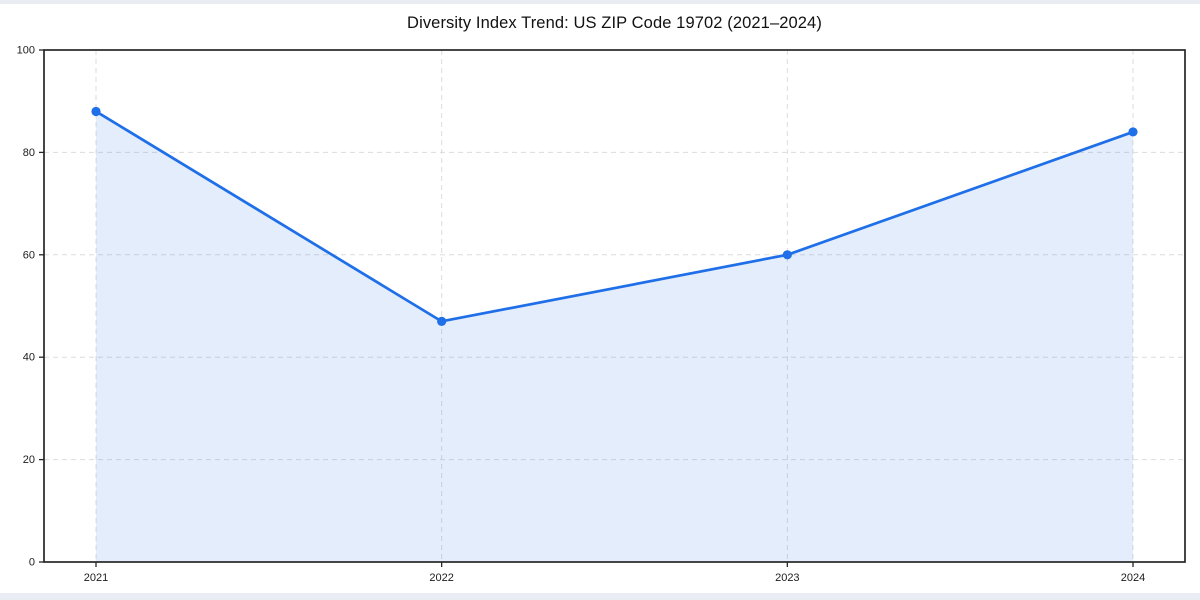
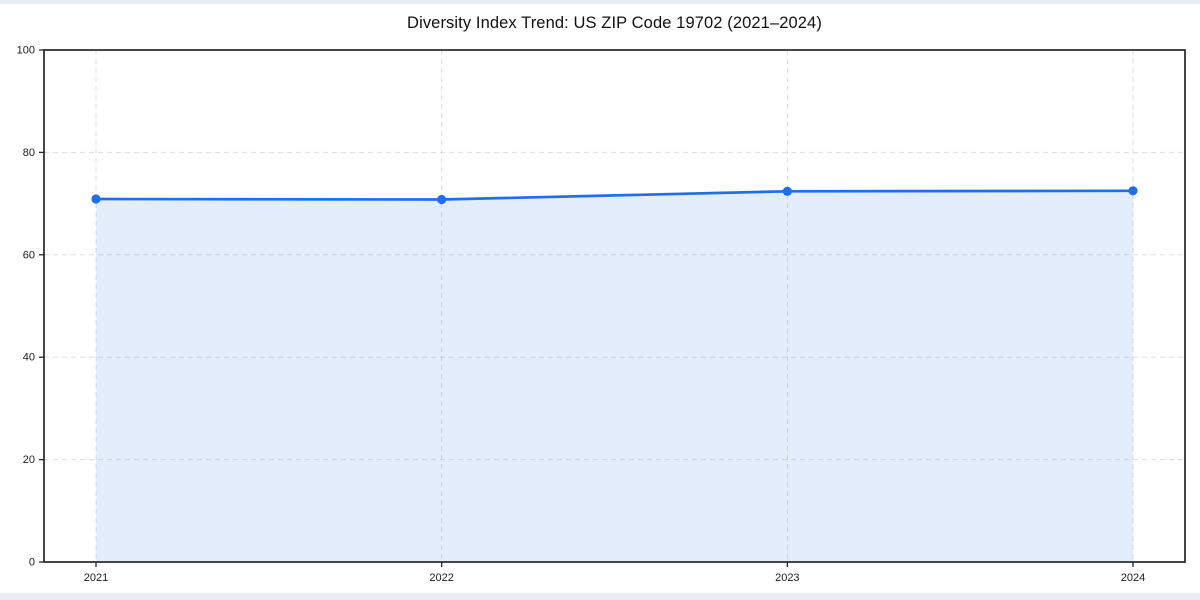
2021: 88 -> 71
2022: 47 -> 71
2023: 60 -> 72
2024: 84 -> 72
